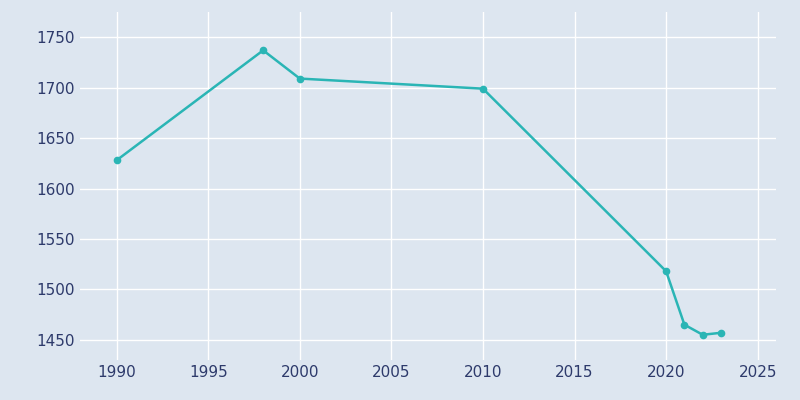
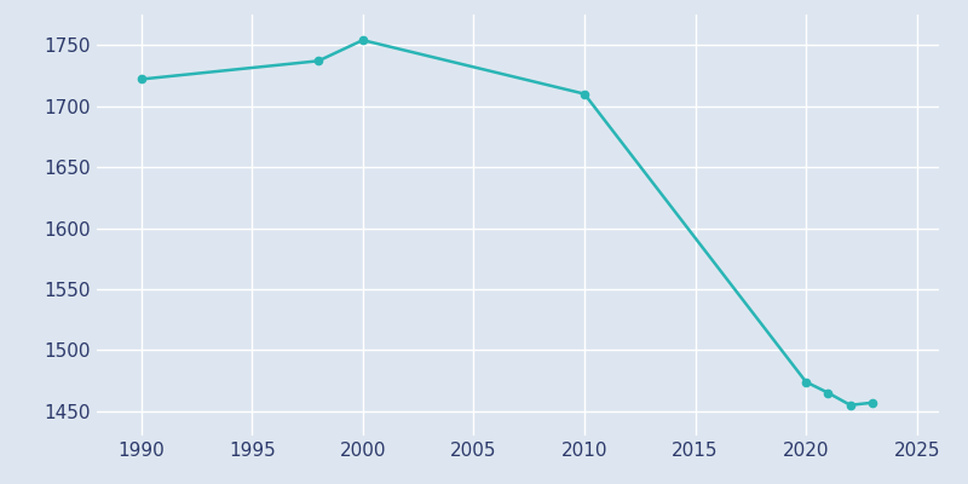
1990: 1628 -> 1722
2000: 1709 -> 1754
2010: 1699 -> 1710
2020: 1518 -> 1474
